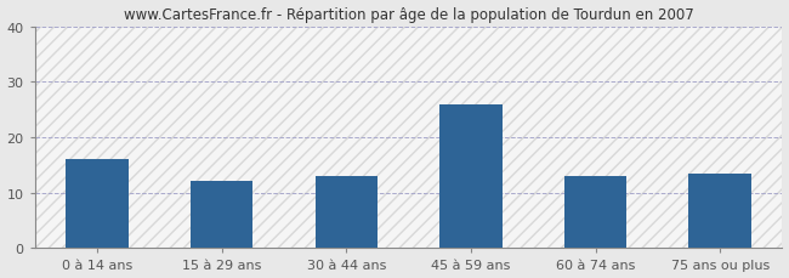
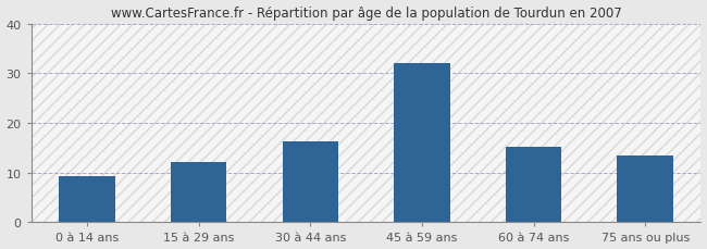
0 à 14 ans: 16.0 -> 9.2
30 à 44 ans: 13.0 -> 16.3
45 à 59 ans: 26.0 -> 32.1
60 à 74 ans: 13.0 -> 15.1
